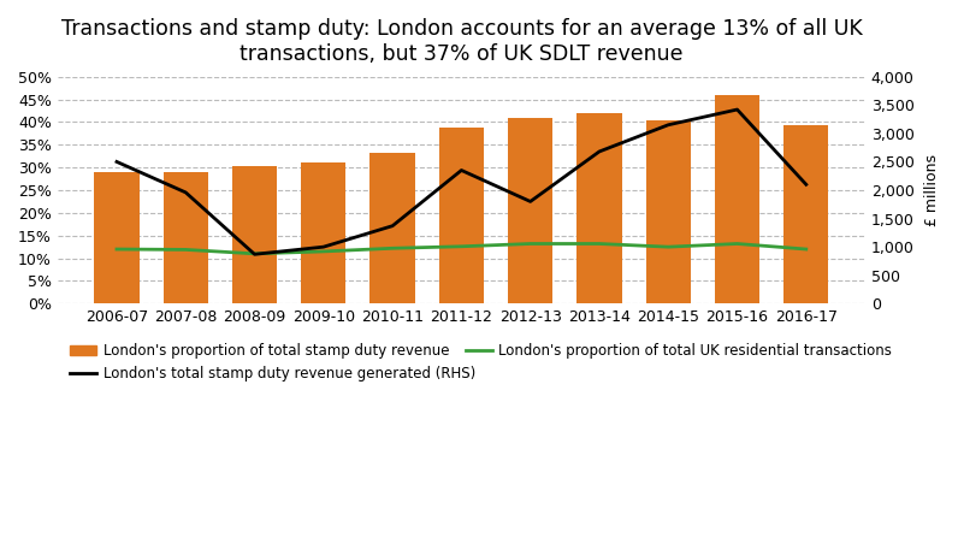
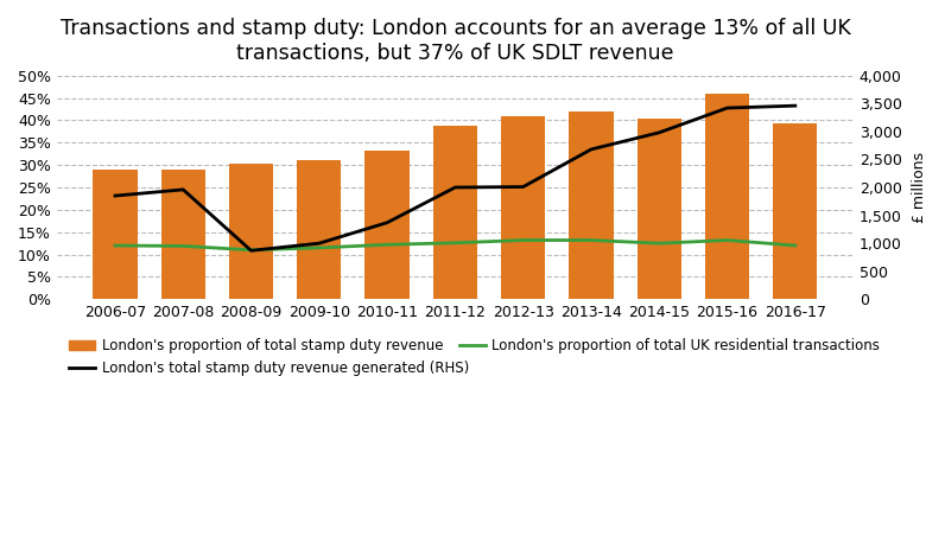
London's total stamp duty revenue generated (RHS)/2006-07: 2,500 -> 1,850
London's total stamp duty revenue generated (RHS)/2011-12: 2,350 -> 2,000
London's total stamp duty revenue generated (RHS)/2012-13: 1,800 -> 2,010
London's total stamp duty revenue generated (RHS)/2014-15: 3,150 -> 2,980
London's total stamp duty revenue generated (RHS)/2016-17: 2,100 -> 3,460
